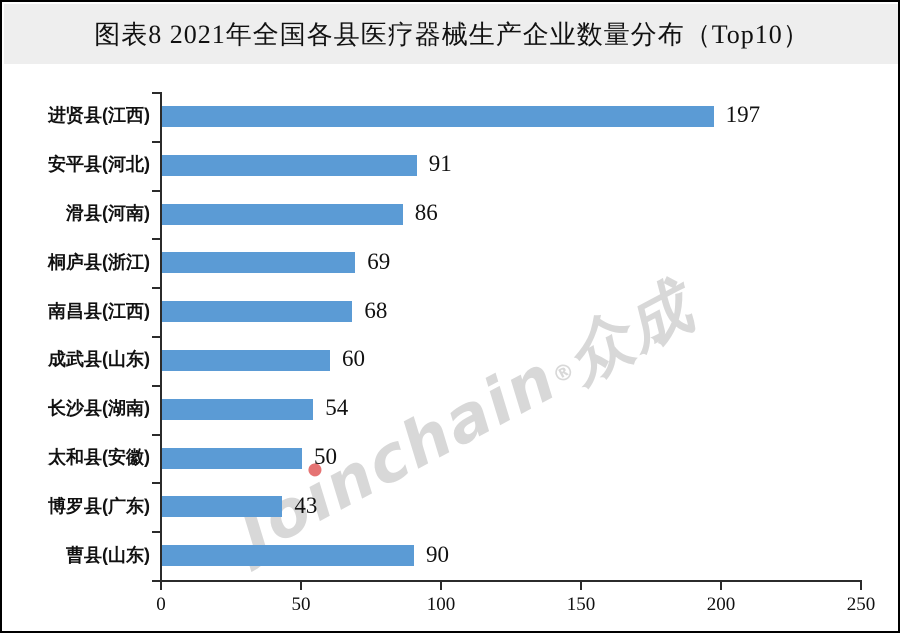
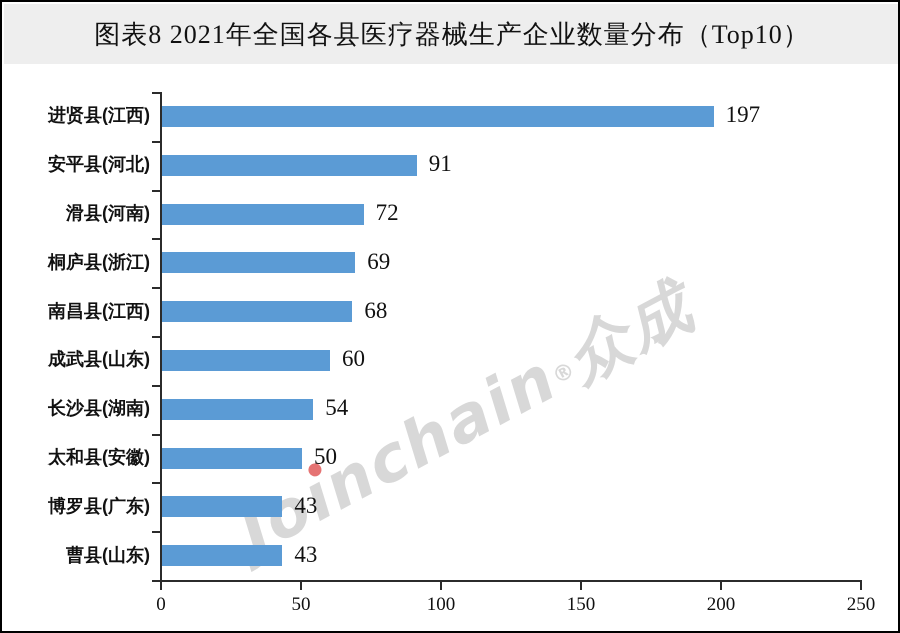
滑县(河南): 86 -> 72
曹县(山东): 90 -> 43
